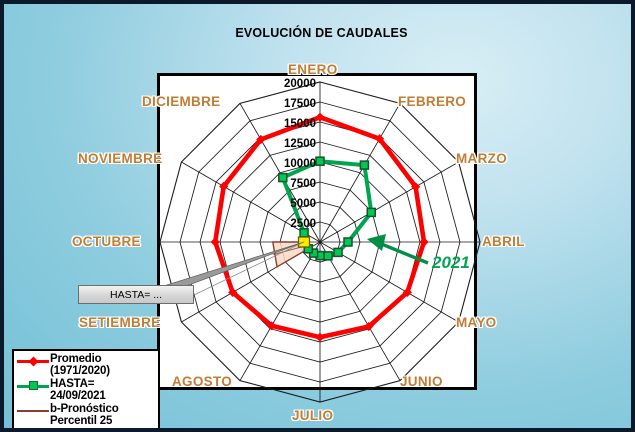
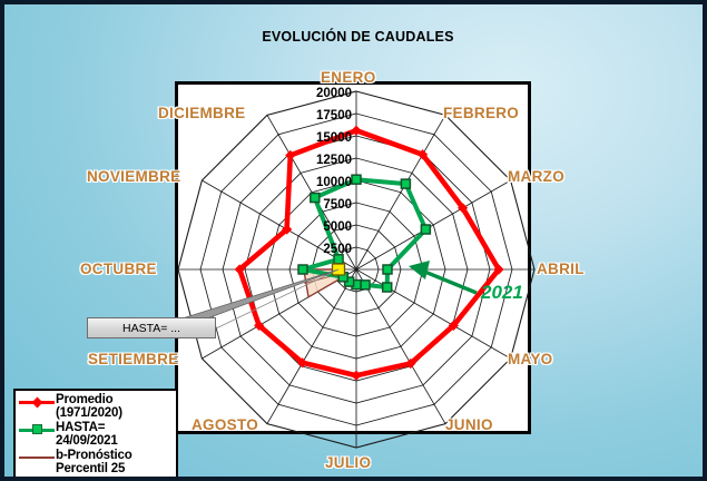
HASTA= 24/09/2021/MARZO: 7000 -> 9000
Promedio (1971/2020)/ABRIL: 13000 -> 16000
HASTA= 24/09/2021/MAYO: 3000 -> 4000
HASTA= 24/09/2021/OCTUBRE: 2000 -> 6000
Promedio (1971/2020)/NOVIEMBRE: 14000 -> 9000
